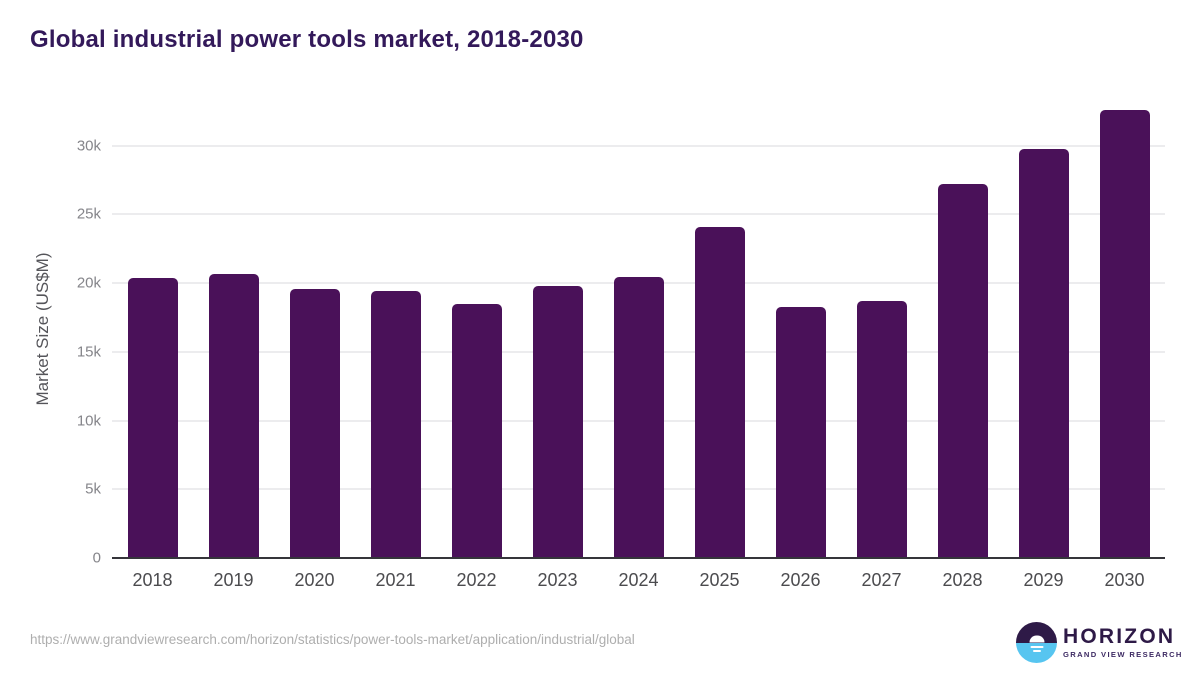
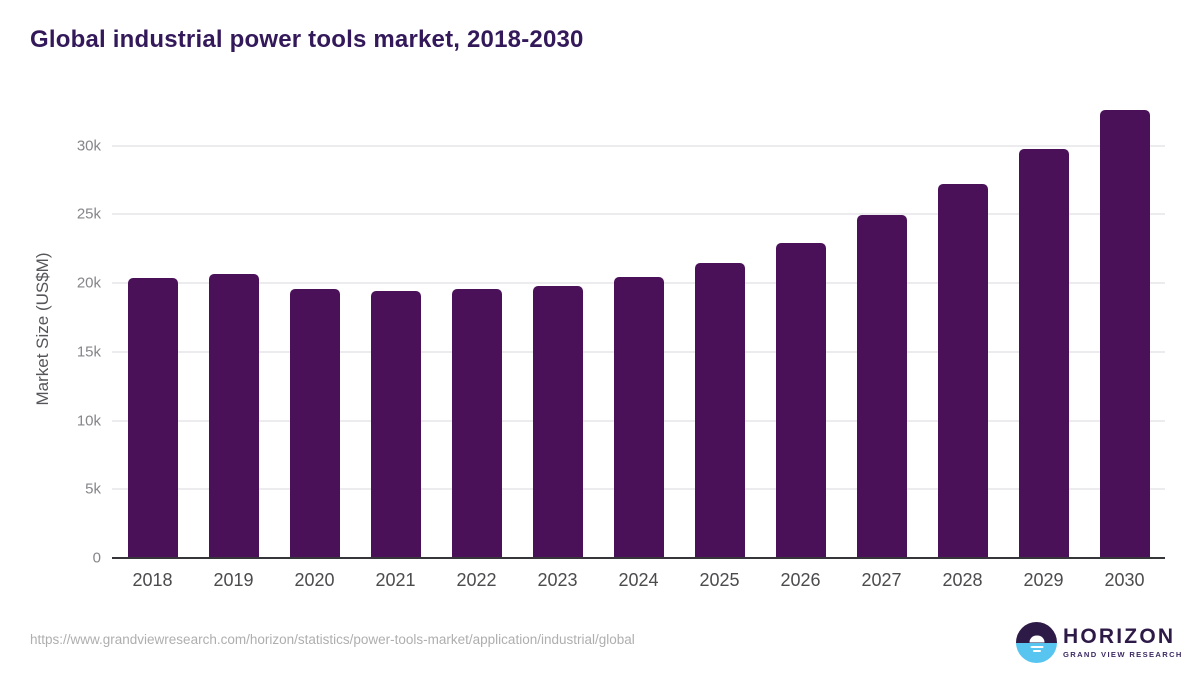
2022: 18.5k -> 19.6k
2025: 24.1k -> 21.5k
2026: 18.3k -> 22.9k
2027: 18.7k -> 25.0k
